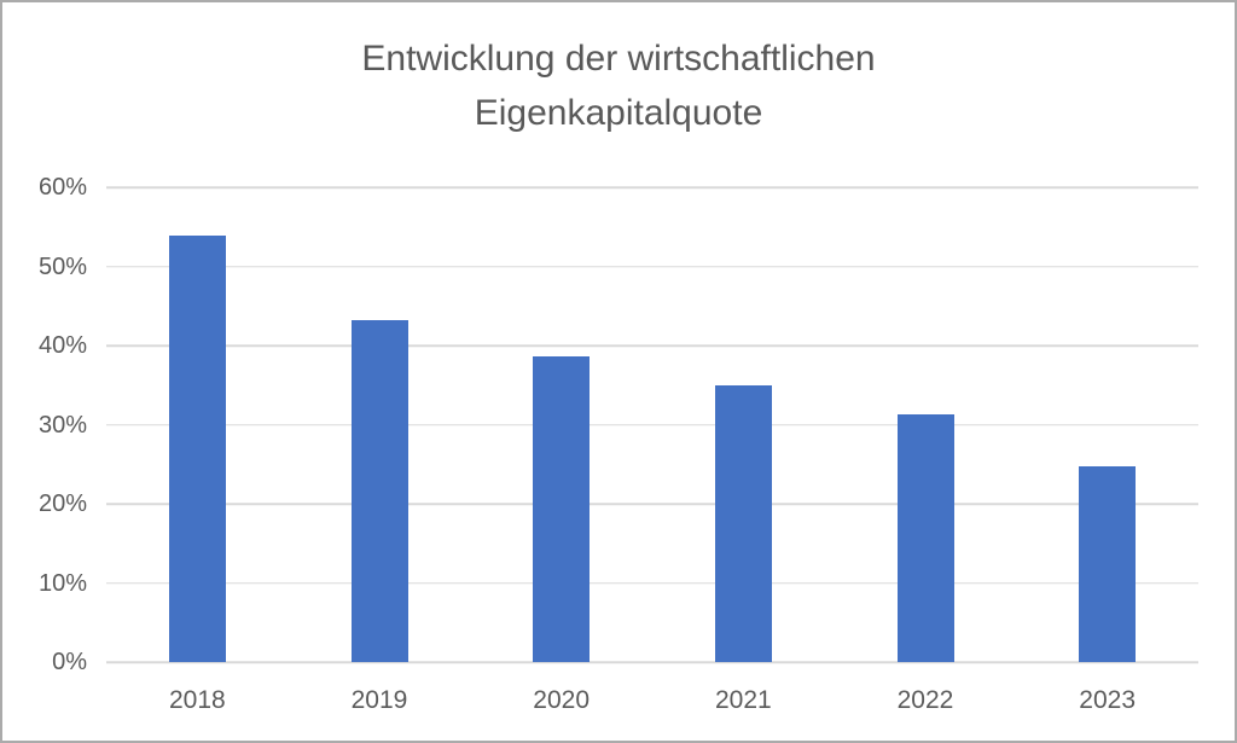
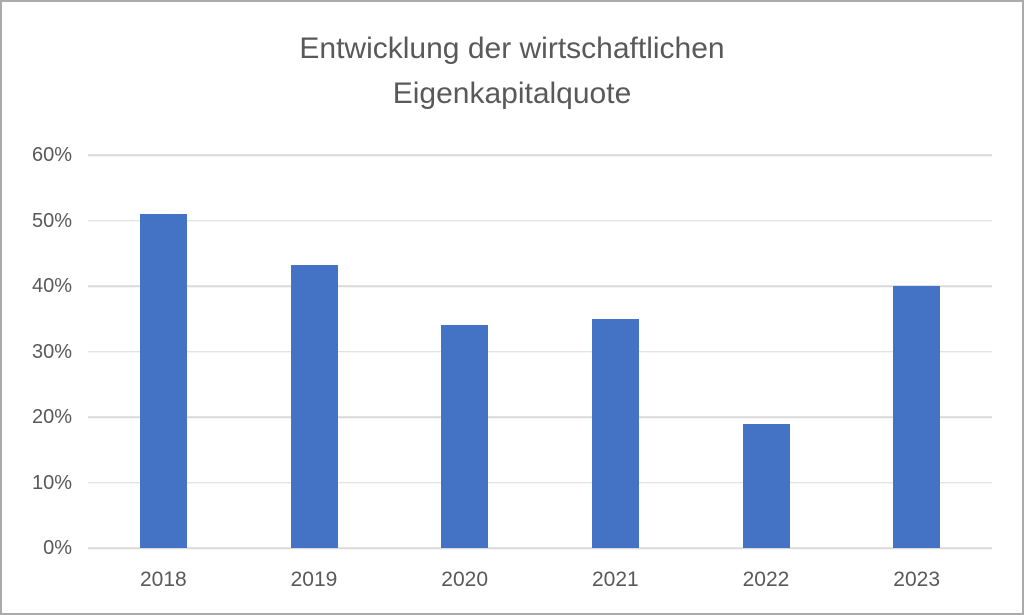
2018: 54% -> 51%
2020: 39% -> 34%
2022: 31% -> 19%
2023: 25% -> 40%
